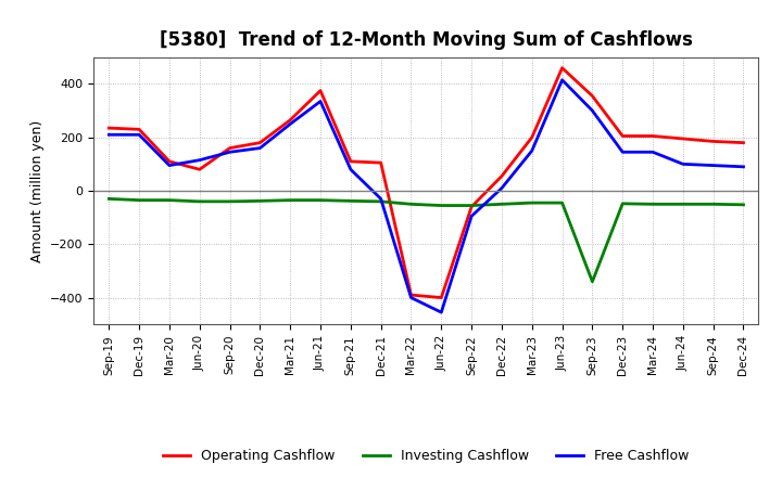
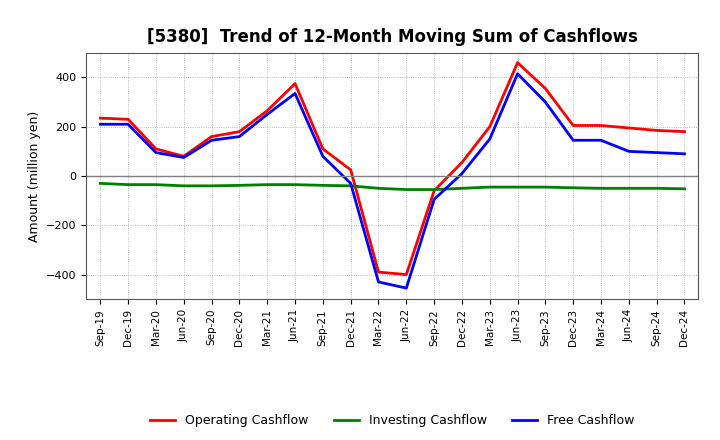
Free Cashflow/Jun-20: 115 -> 75
Operating Cashflow/Dec-21: 105 -> 25
Free Cashflow/Mar-22: -400 -> -430
Investing Cashflow/Sep-23: -340 -> -45
